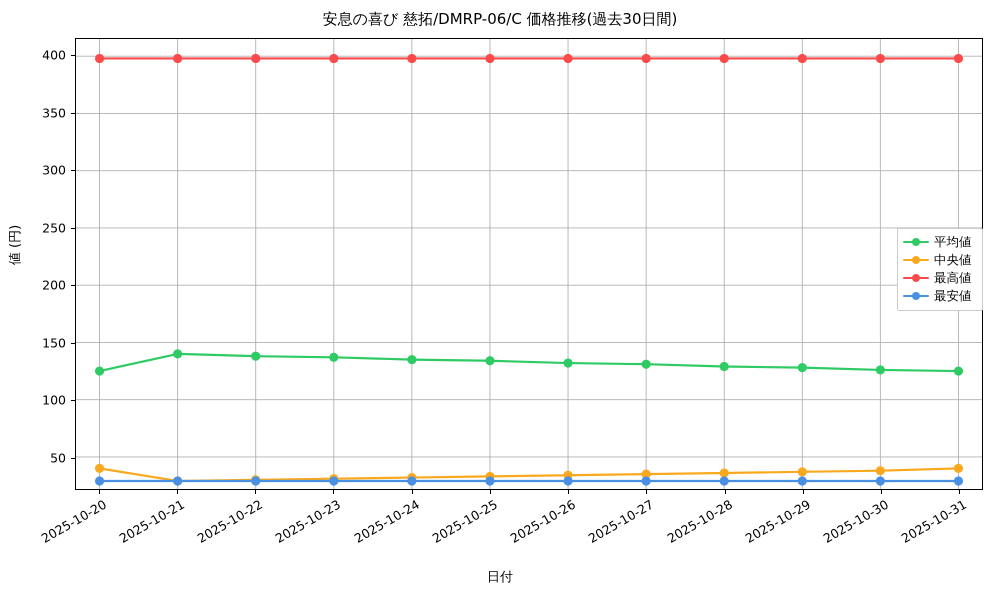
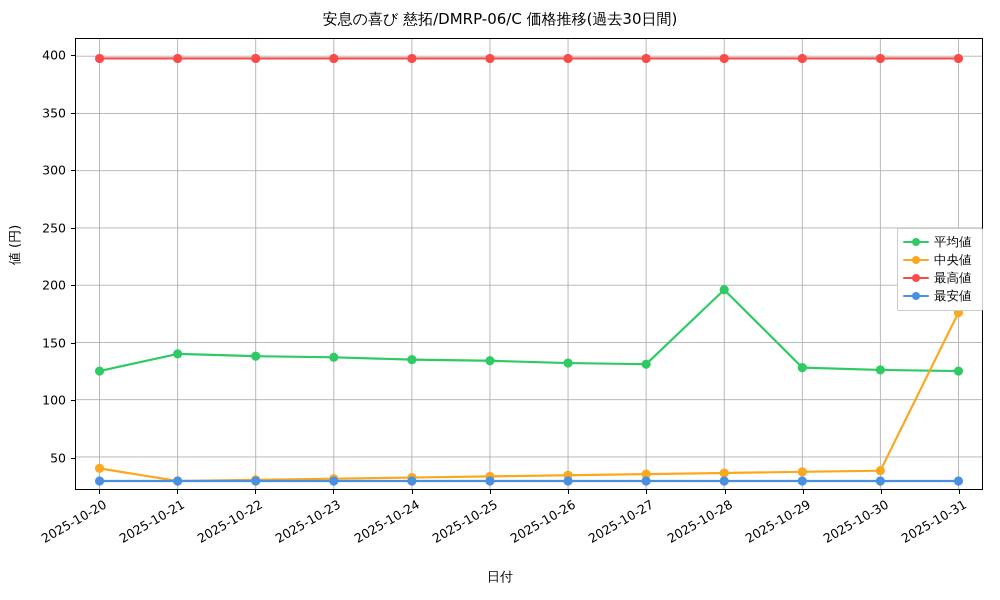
平均値/2025-10-28: 129 -> 196
中央値/2025-10-31: 40 -> 176
